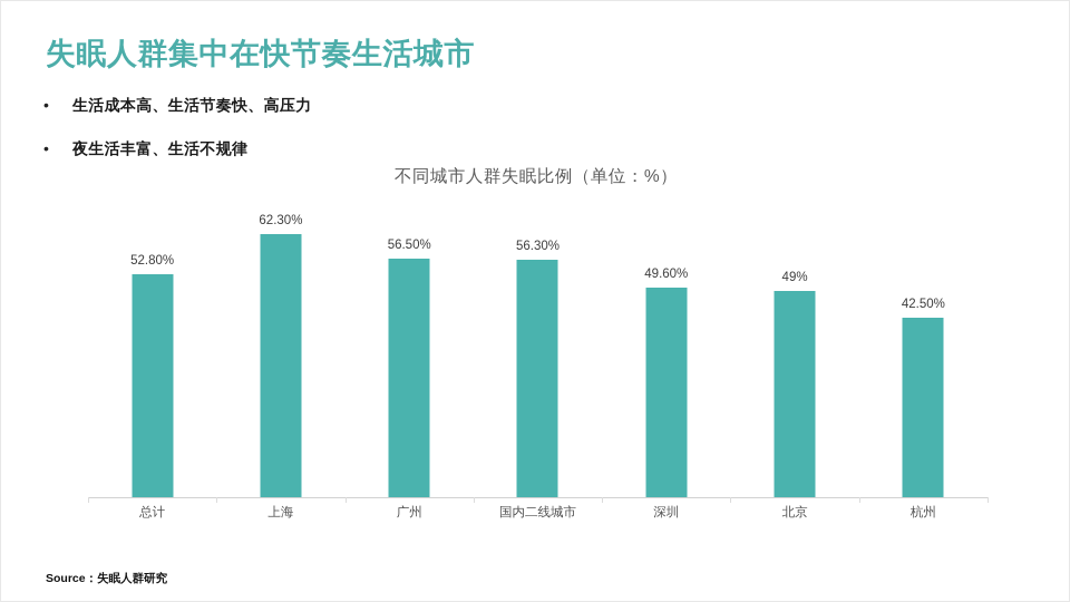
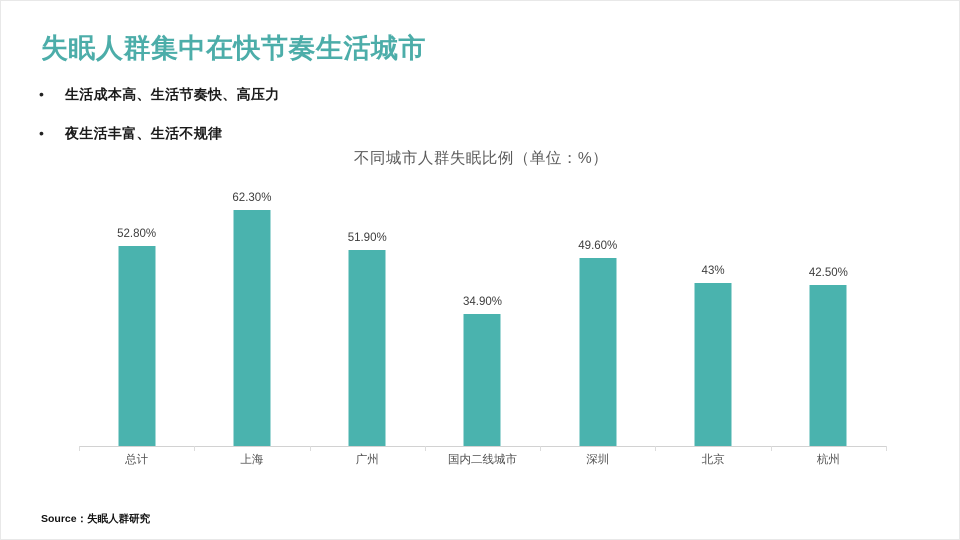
广州: 56.50% -> 51.90%
国内二线城市: 56.30% -> 34.90%
北京: 49% -> 43%
